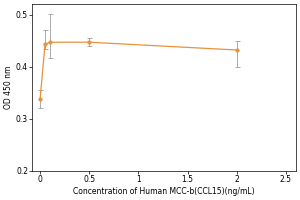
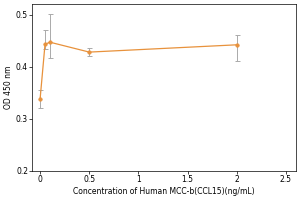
0.5: 0.447 -> 0.428
2: 0.432 -> 0.442
